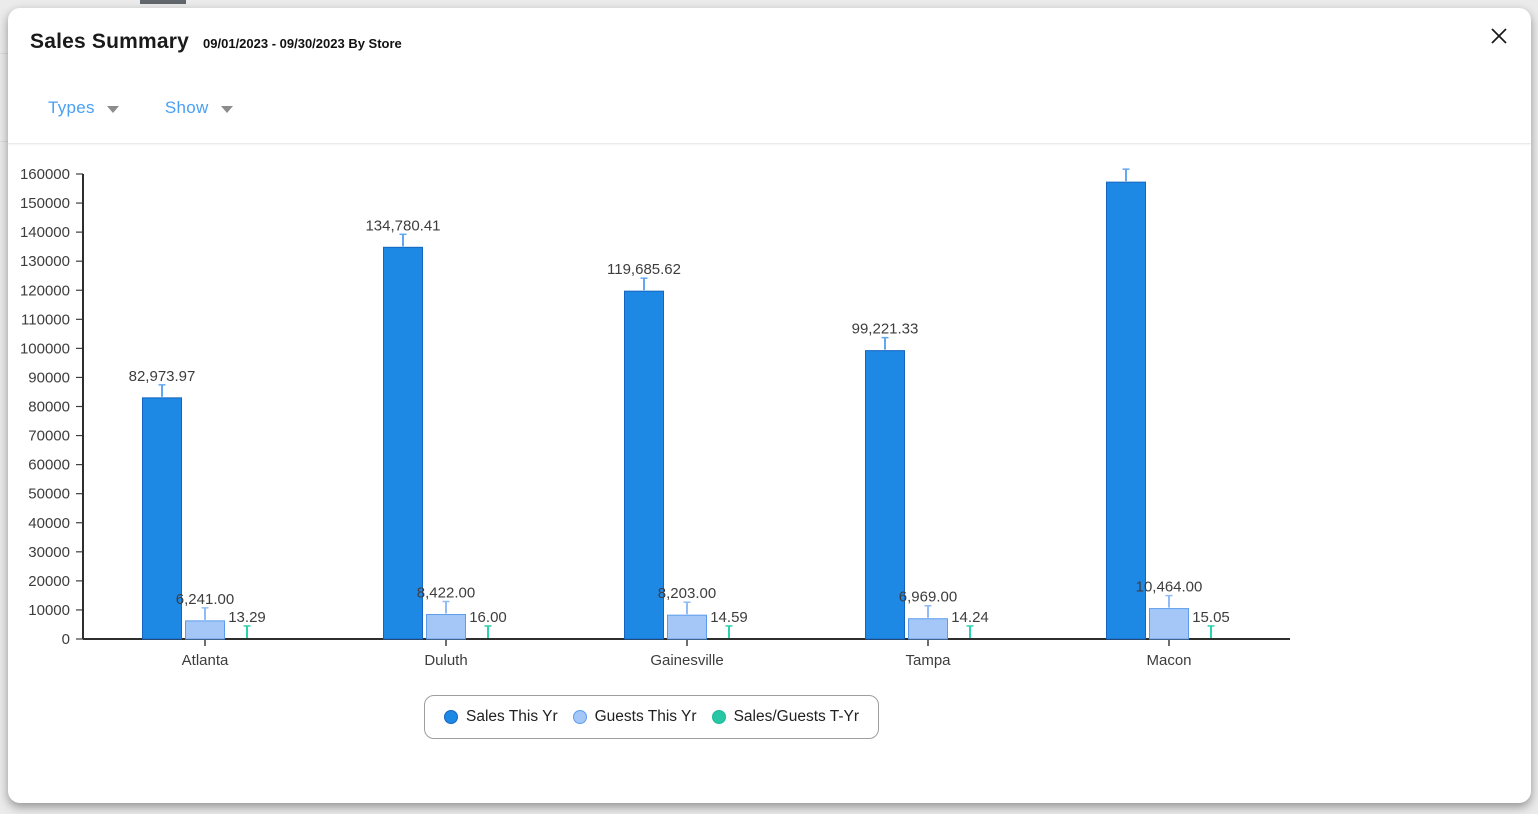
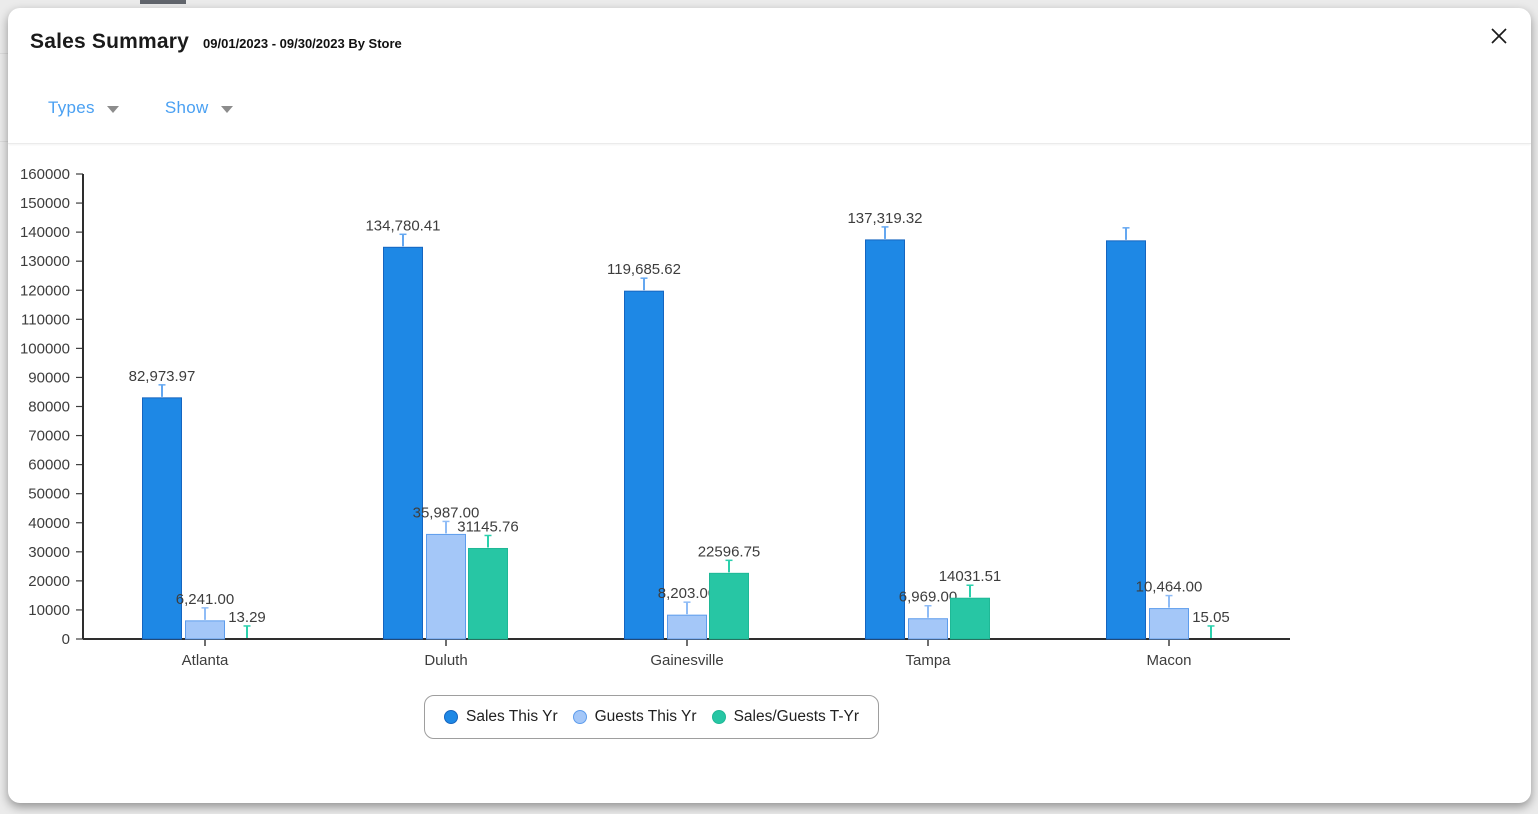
Guests This Yr/Duluth: 8,422.00 -> 35,987.00
Sales/Guests T-Yr/Duluth: 16.00 -> 31145.76
Sales/Guests T-Yr/Gainesville: 14.59 -> 22596.75
Sales This Yr/Tampa: 99,221.33 -> 137,319.32
Sales/Guests T-Yr/Tampa: 14.24 -> 14031.51
Sales This Yr/Macon: 157000 -> 137000
